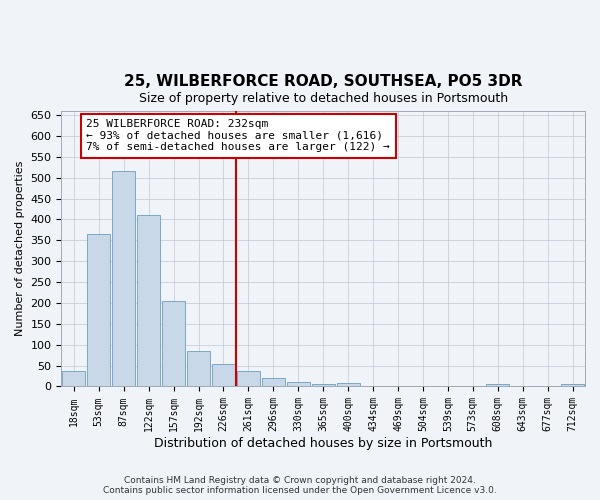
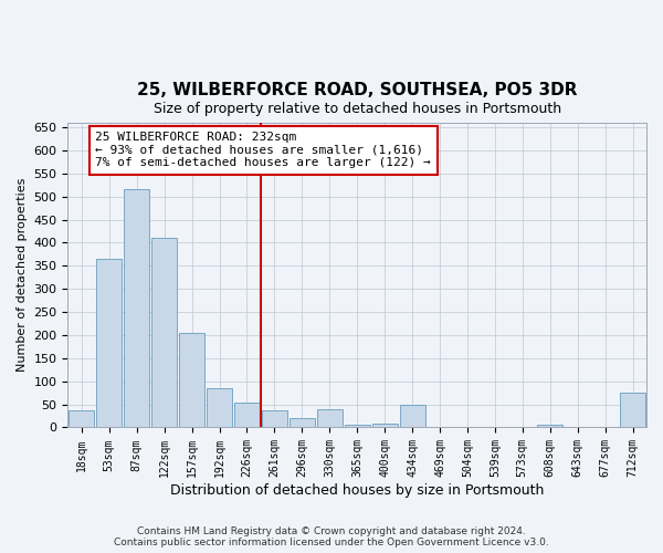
330sqm: 10 -> 40
434sqm: 2 -> 50
712sqm: 5 -> 75
